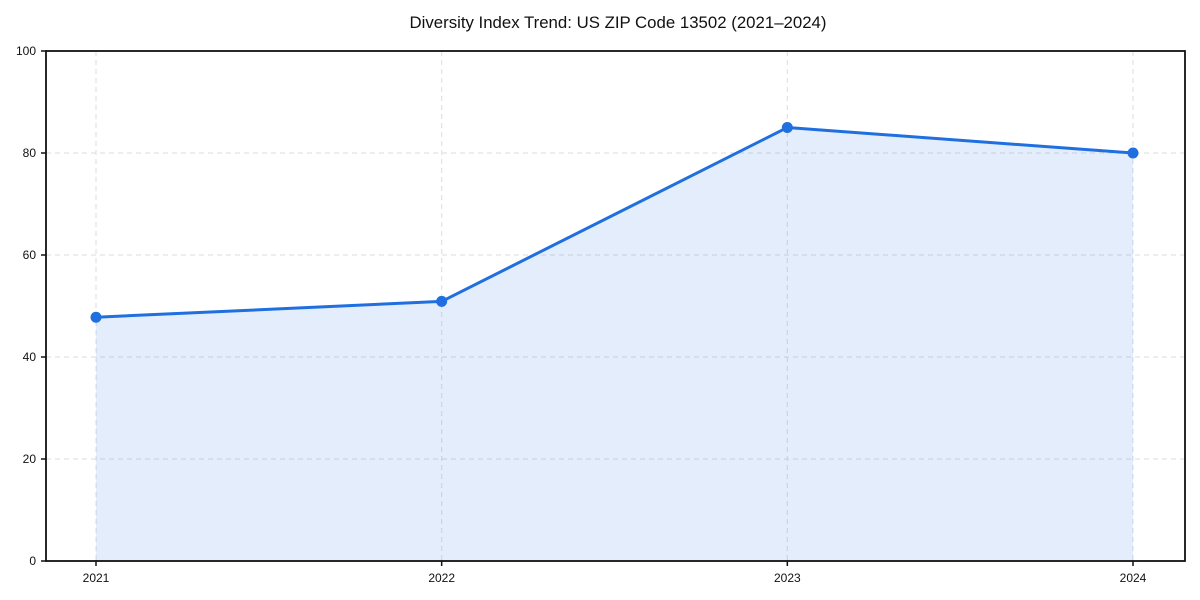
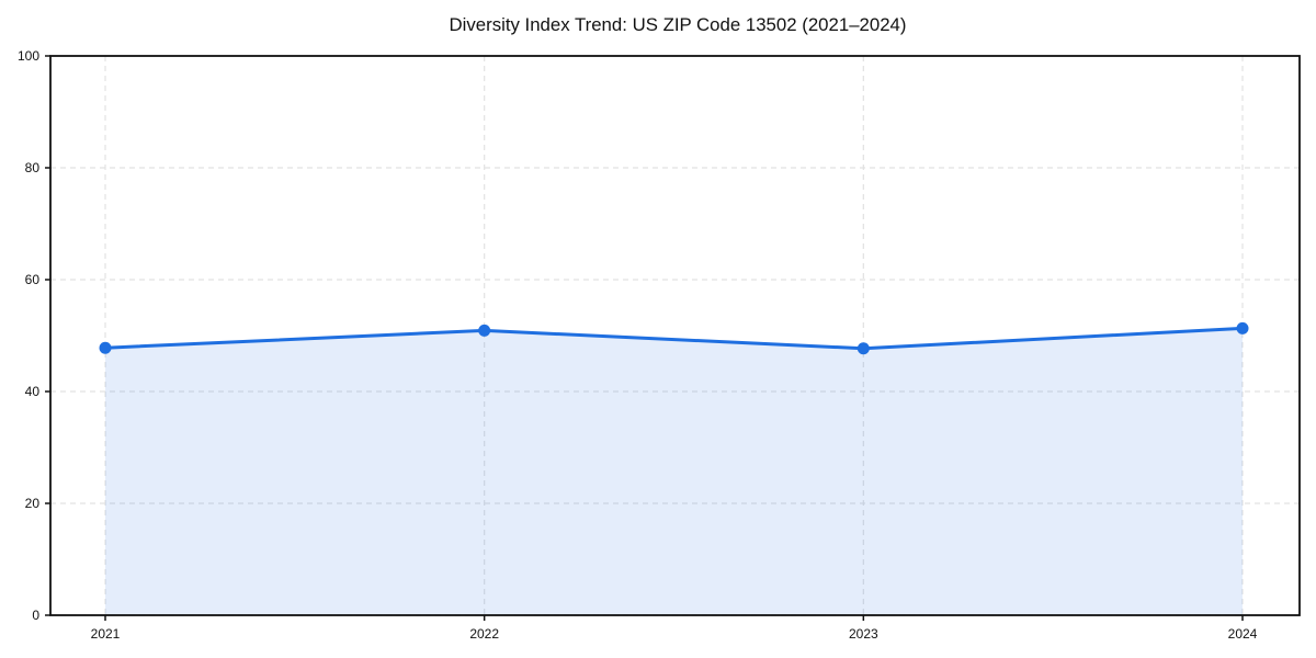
2023: 85 -> 48
2024: 80 -> 51
